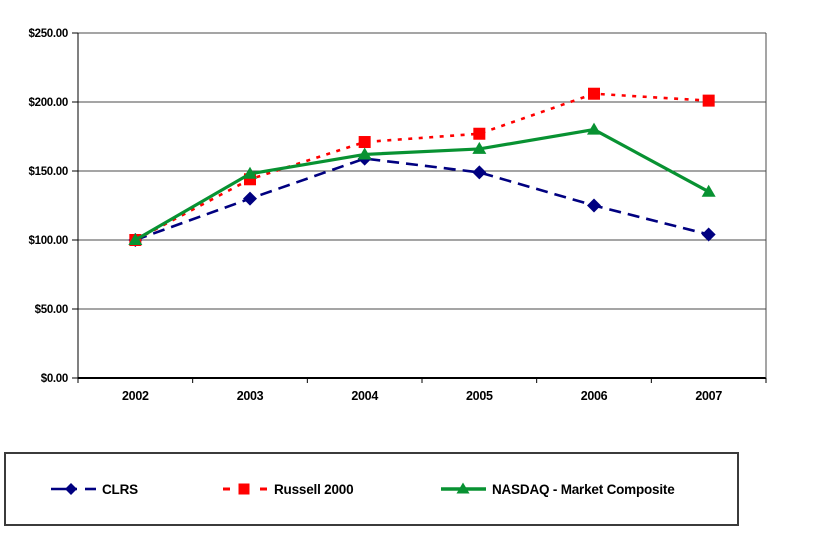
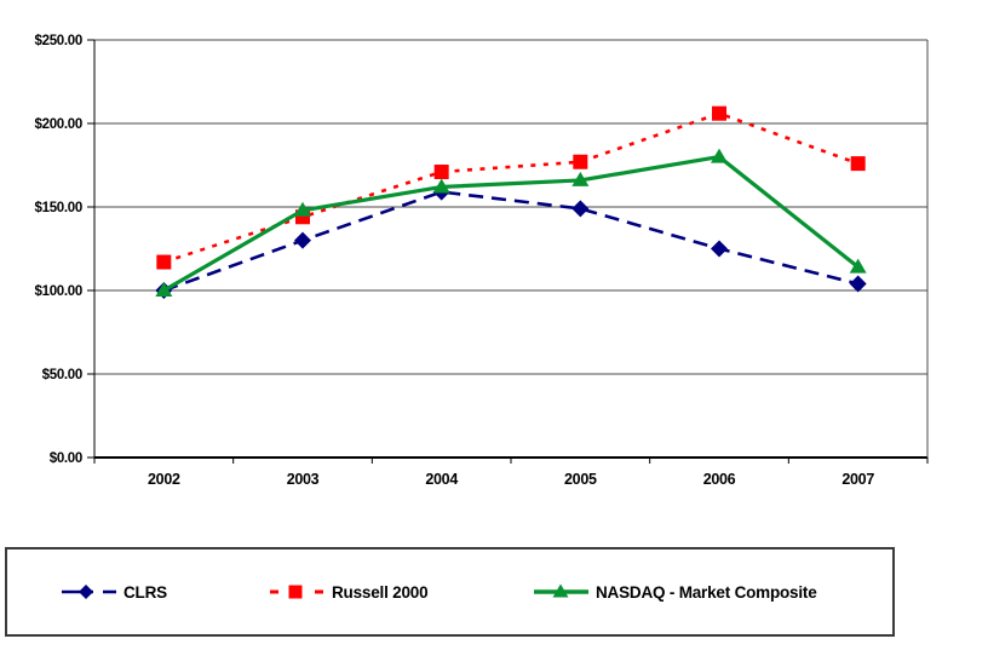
Russell 2000/2002: $100 -> $117
Russell 2000/2007: $201 -> $176
NASDAQ - Market Composite/2007: $135 -> $114
